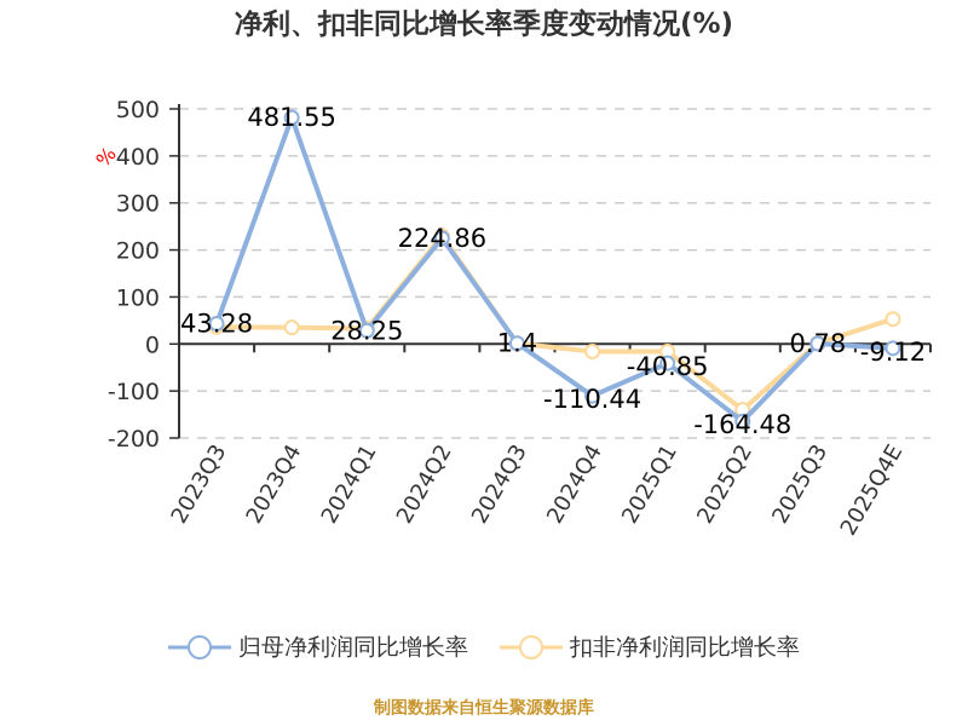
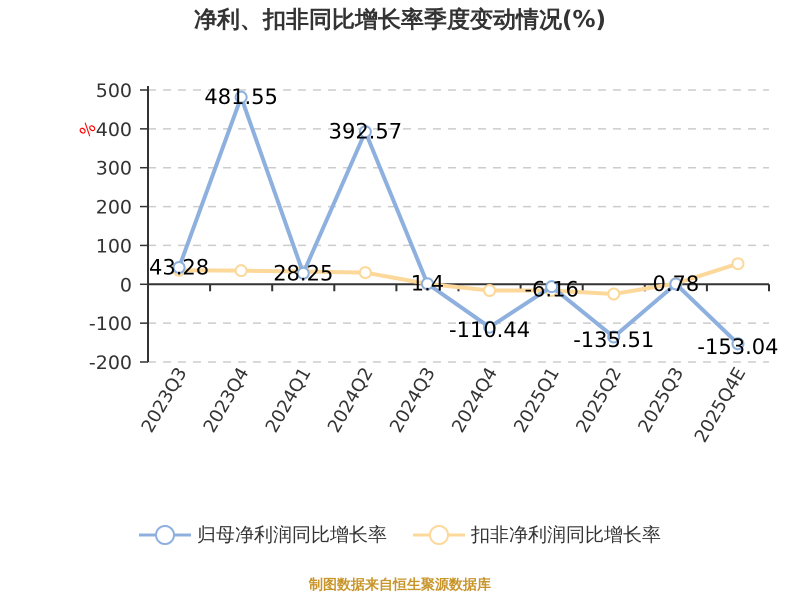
归母净利润同比增长率/2024Q2: 224.86 -> 392.57
扣非净利润同比增长率/2024Q2: 230 -> 30
归母净利润同比增长率/2025Q1: -40.85 -> -6.16
归母净利润同比增长率/2025Q2: -164.48 -> -135.51
扣非净利润同比增长率/2025Q2: -140 -> -20
归母净利润同比增长率/2025Q4E: -9.12 -> -153.04
